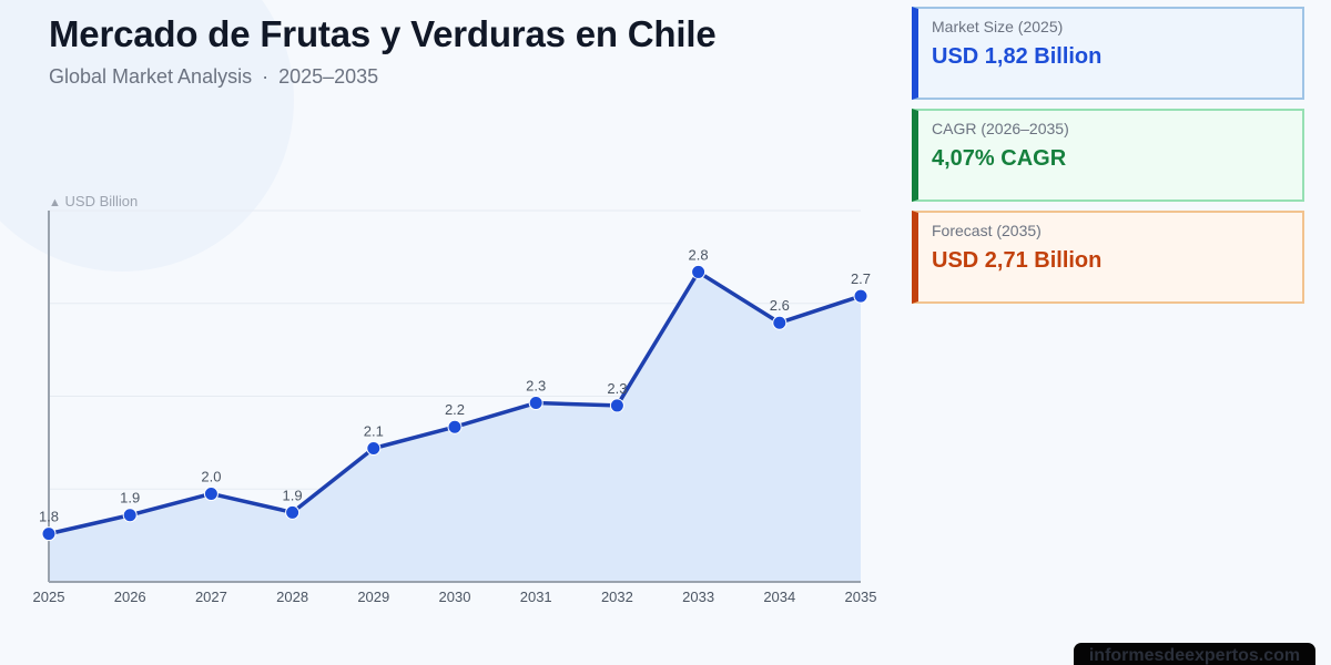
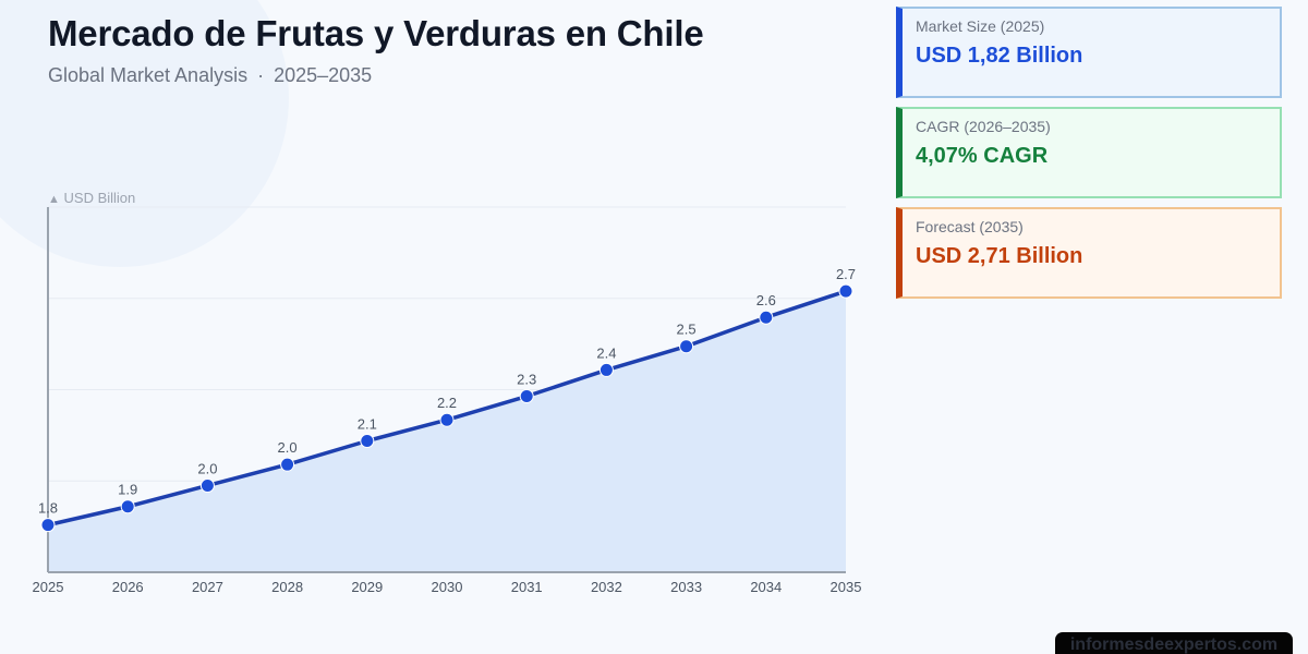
2028: 1.9 -> 2.0
2032: 2.3 -> 2.4
2033: 2.8 -> 2.5
